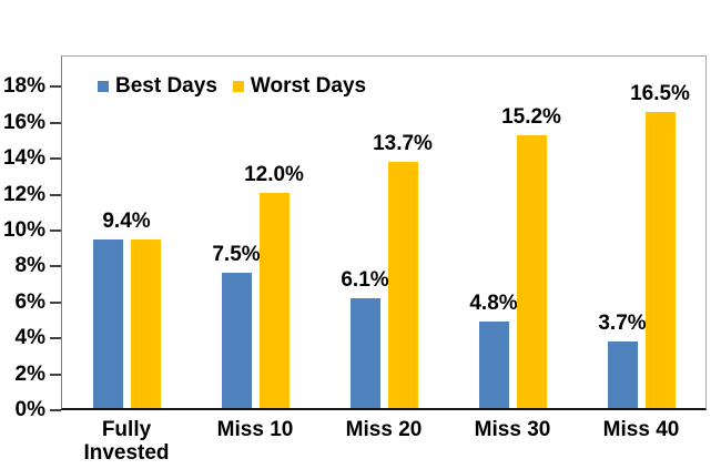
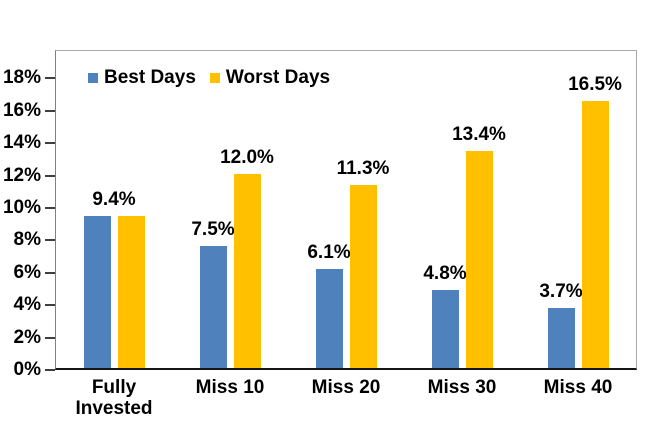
Worst Days/Miss 20: 13.7% -> 11.3%
Worst Days/Miss 30: 15.2% -> 13.4%
